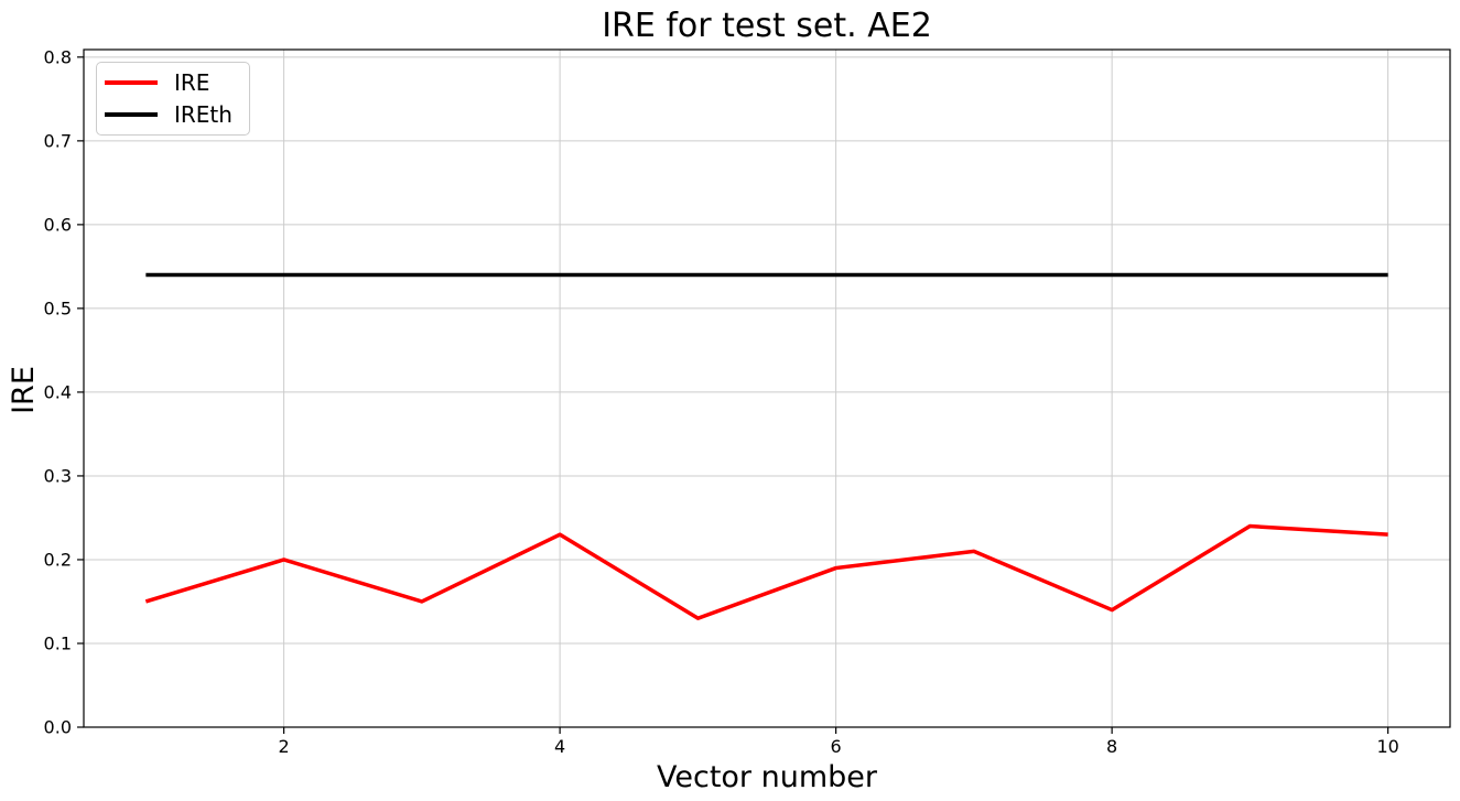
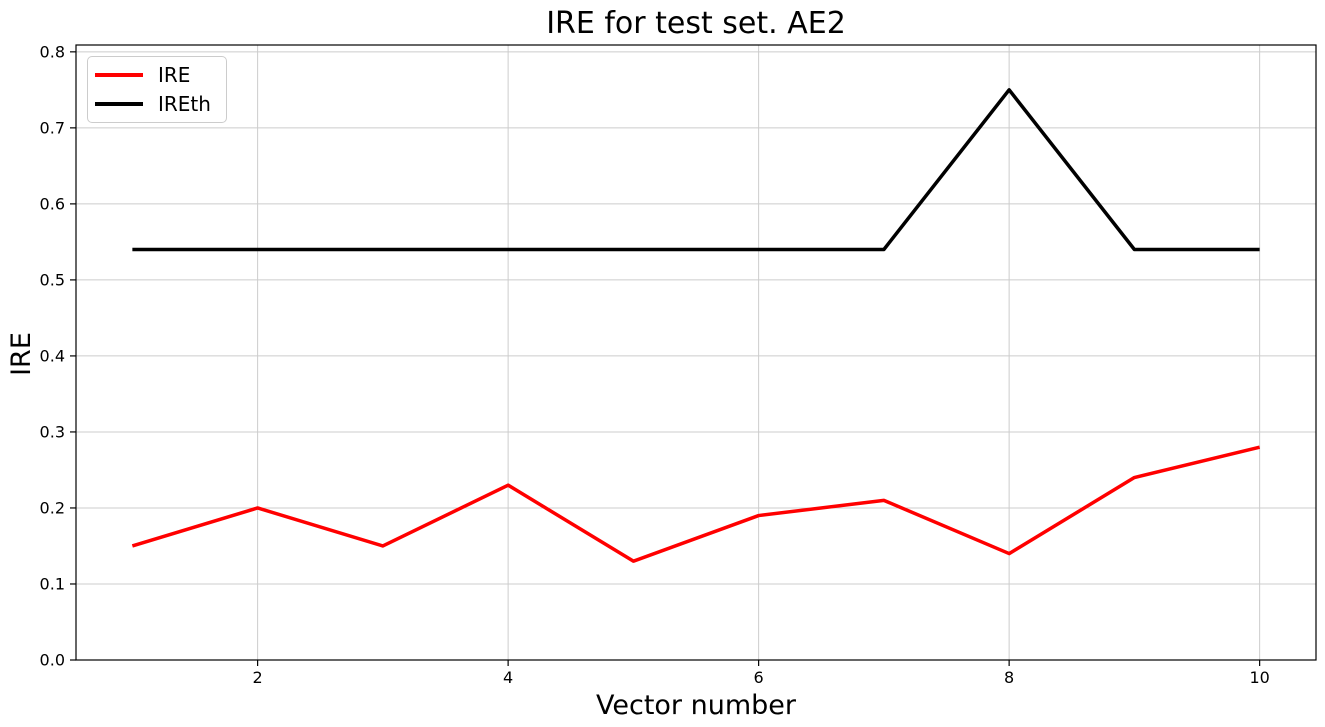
IREth/8: 0.54 -> 0.75
IRE/10: 0.23 -> 0.28
